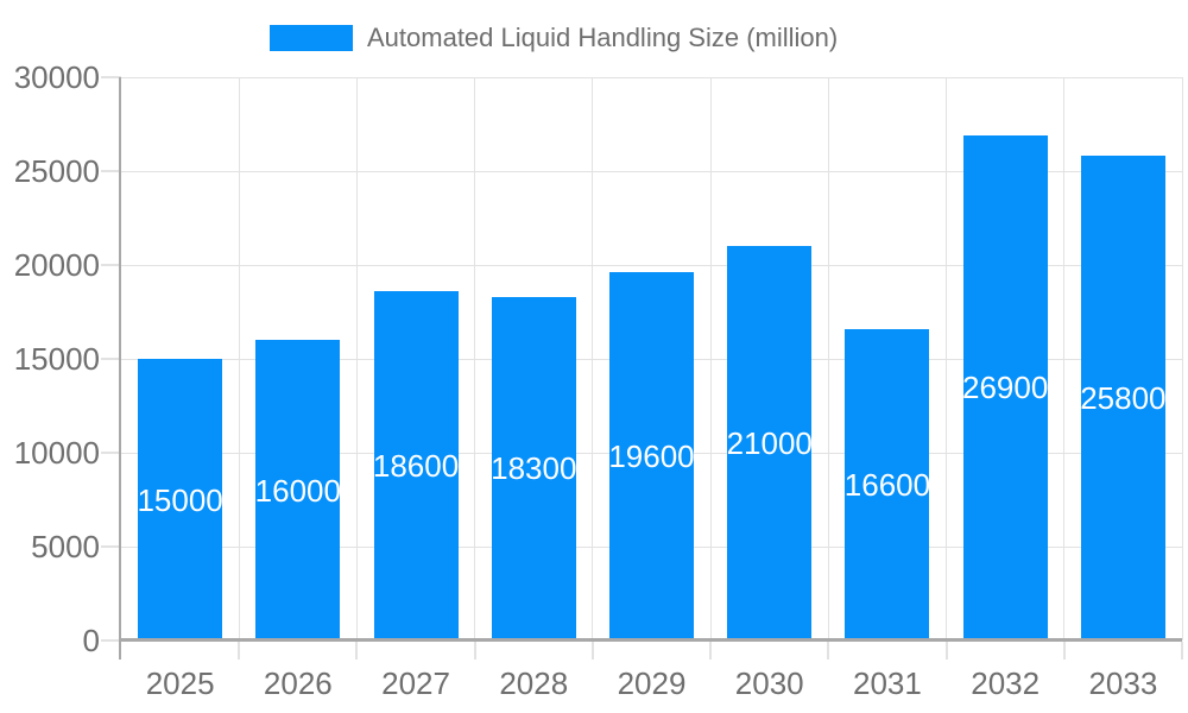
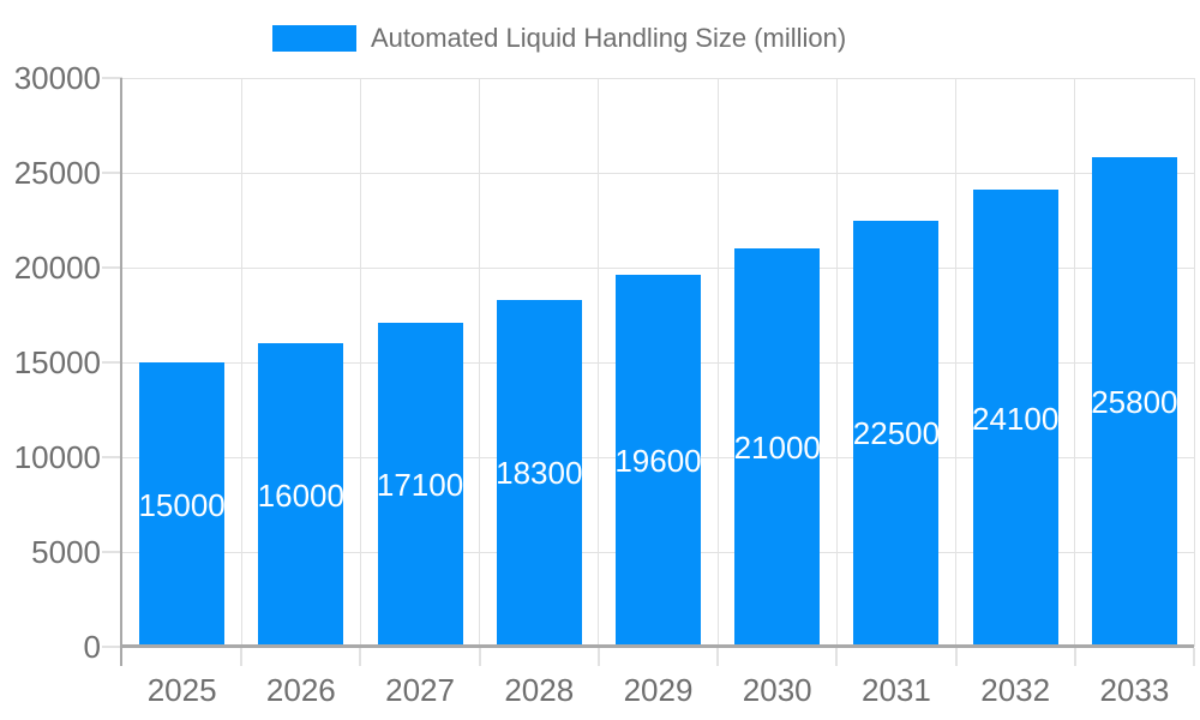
2027: 18600 -> 17100
2031: 16600 -> 22500
2032: 26900 -> 24100
